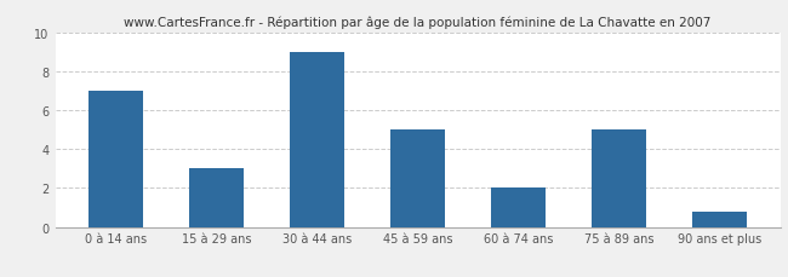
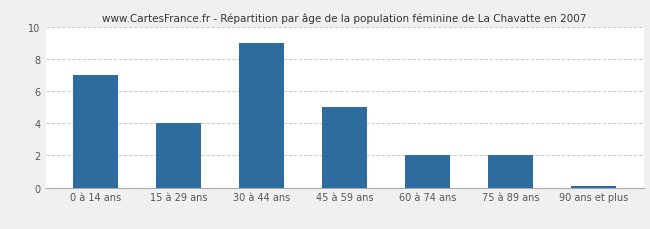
15 à 29 ans: 3.0 -> 4.0
75 à 89 ans: 5.0 -> 2.0
90 ans et plus: 0.8 -> 0.1
